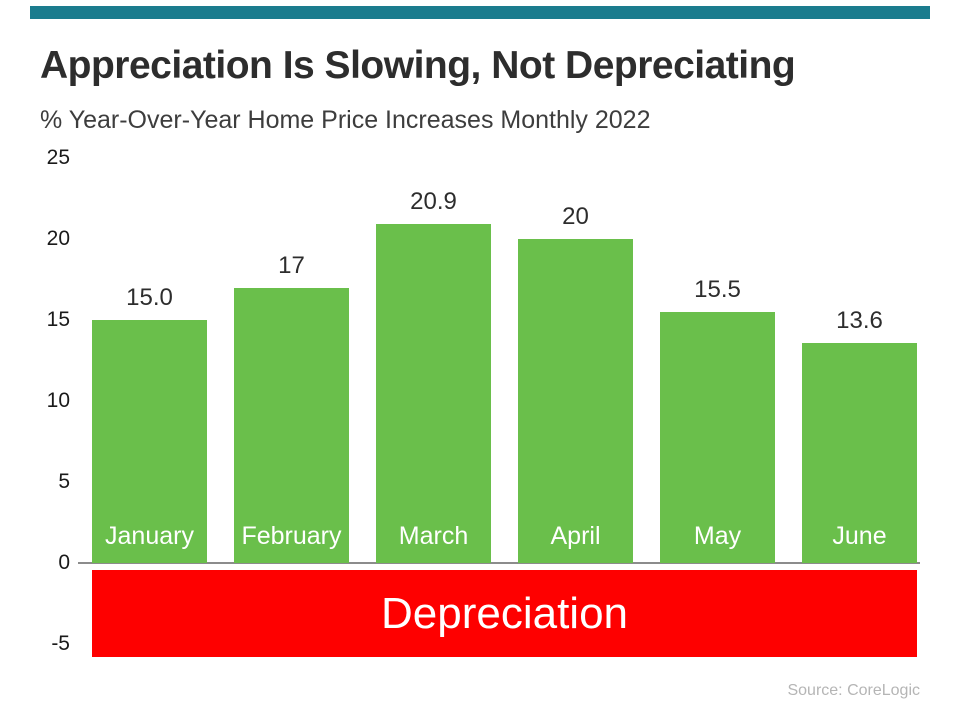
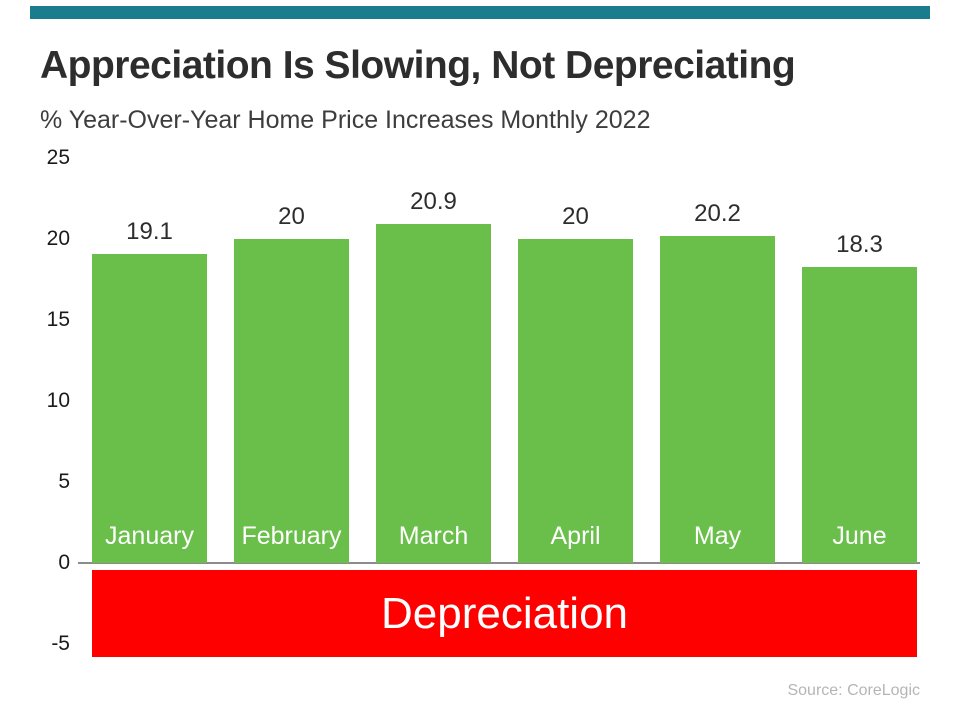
January: 15.0 -> 19.1
February: 17 -> 20
May: 15.5 -> 20.2
June: 13.6 -> 18.3
